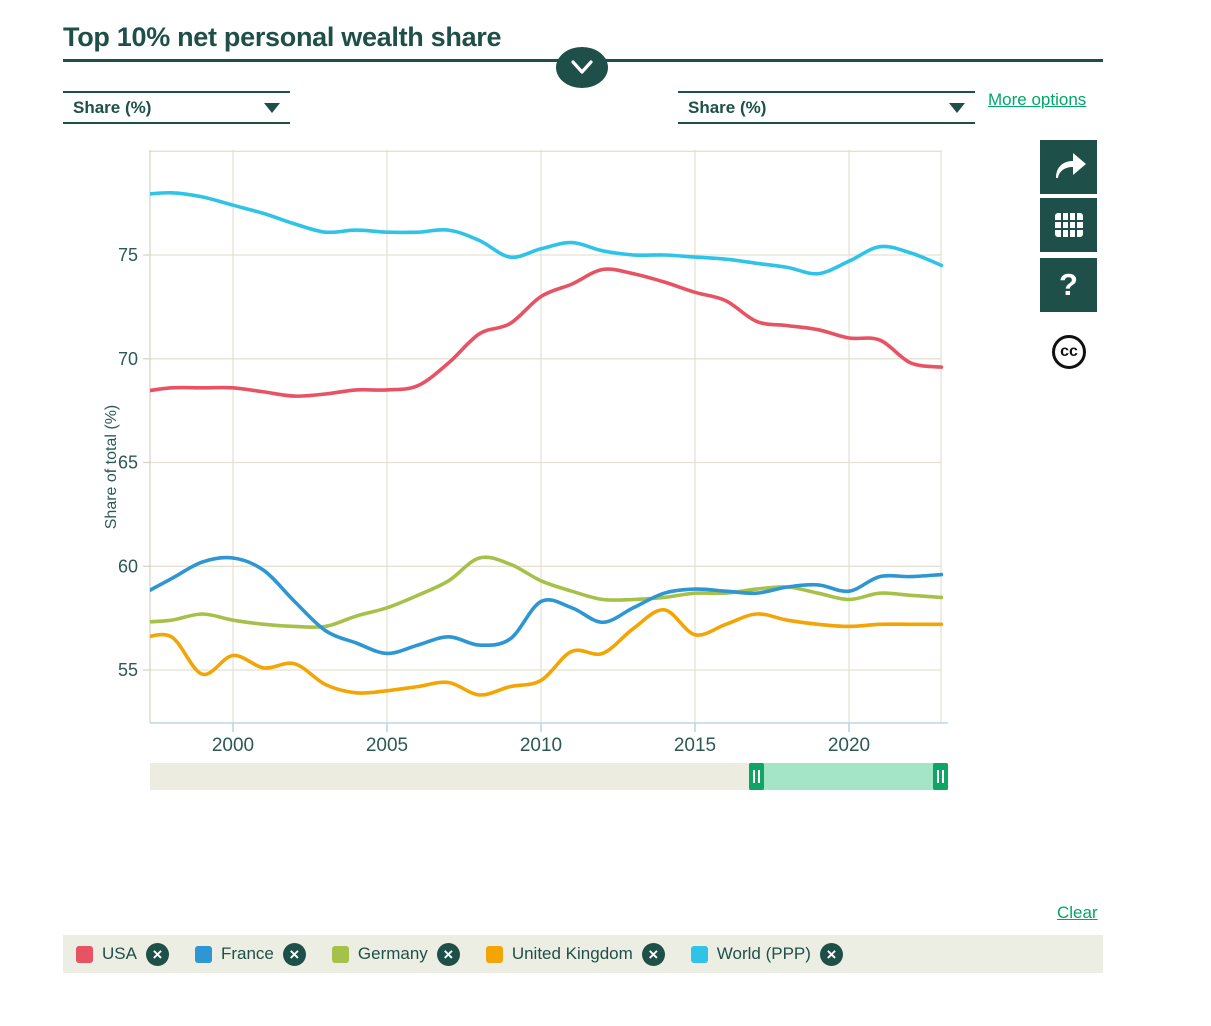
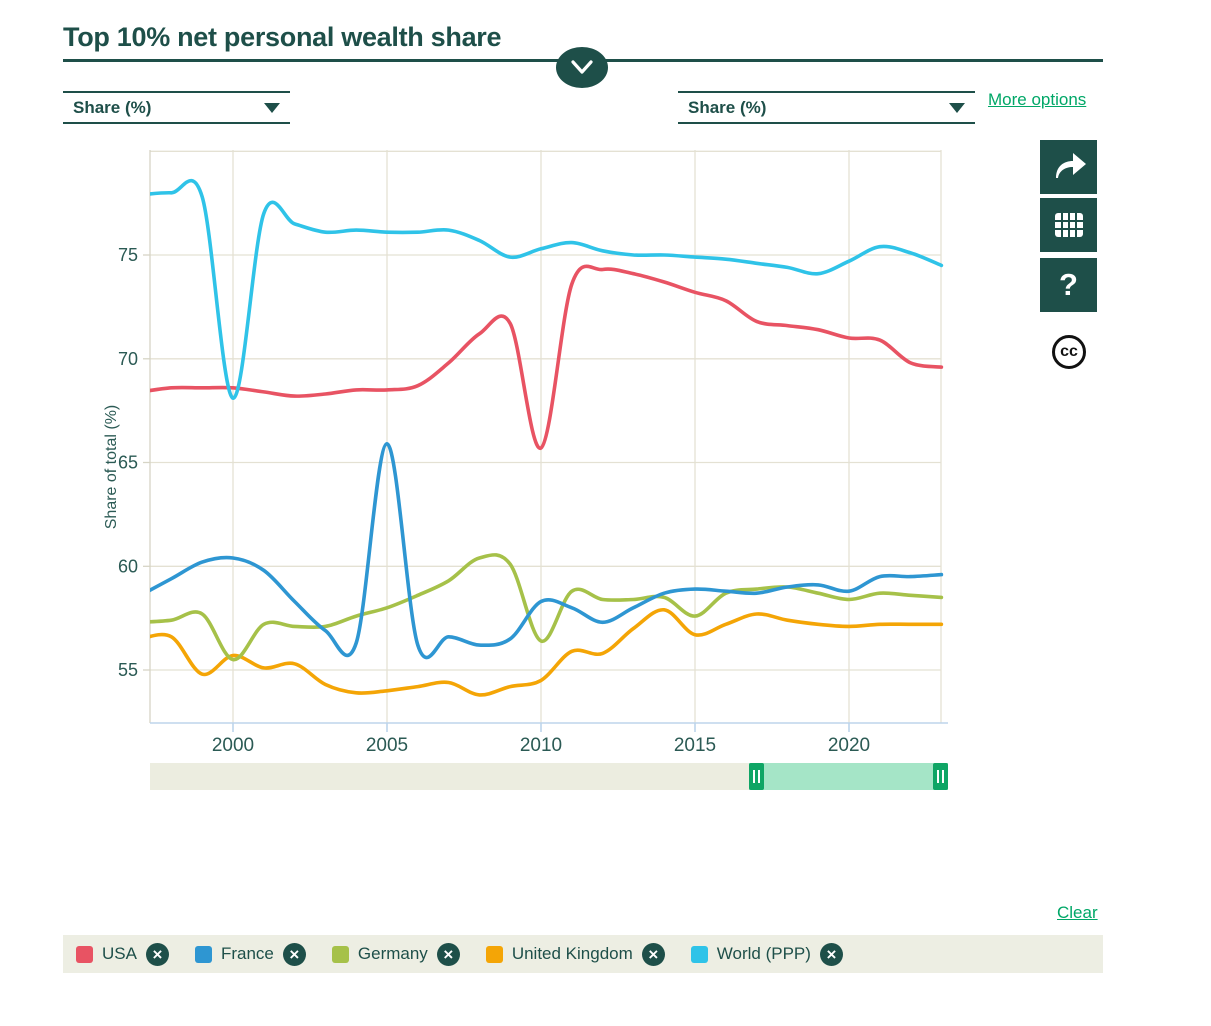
Germany/2000: 57.4 -> 55.5
World (PPP)/2000: 77.4 -> 68.1
France/2005: 55.8 -> 65.9
USA/2010: 73.0 -> 65.7
Germany/2010: 59.3 -> 56.4
Germany/2015: 58.7 -> 57.6
